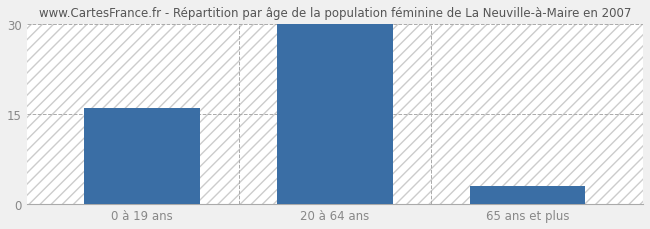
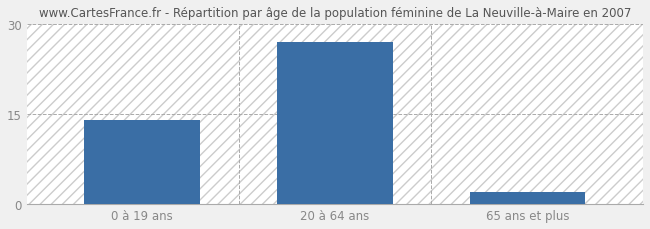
0 à 19 ans: 16 -> 14
20 à 64 ans: 30 -> 27
65 ans et plus: 3 -> 2
